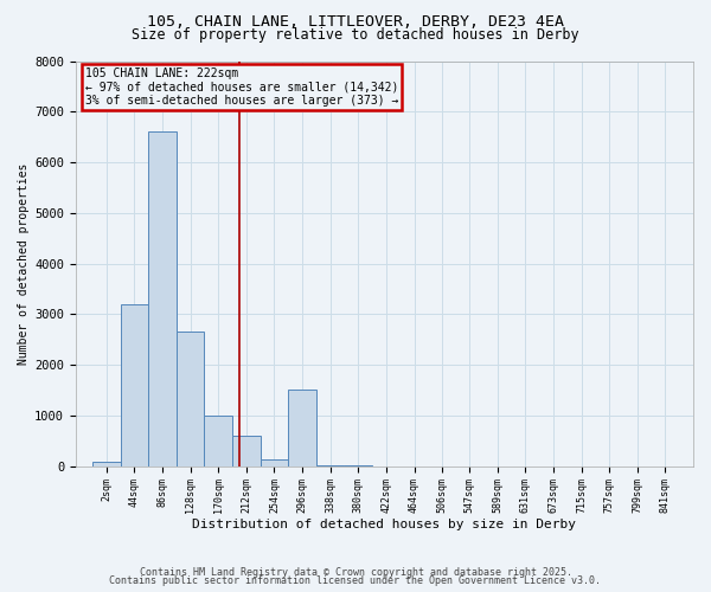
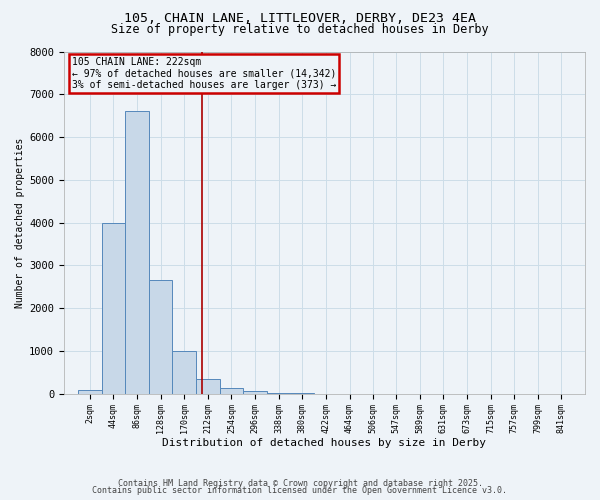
44sqm: 3200 -> 4000
212sqm: 600 -> 340
296sqm: 1500 -> 60
